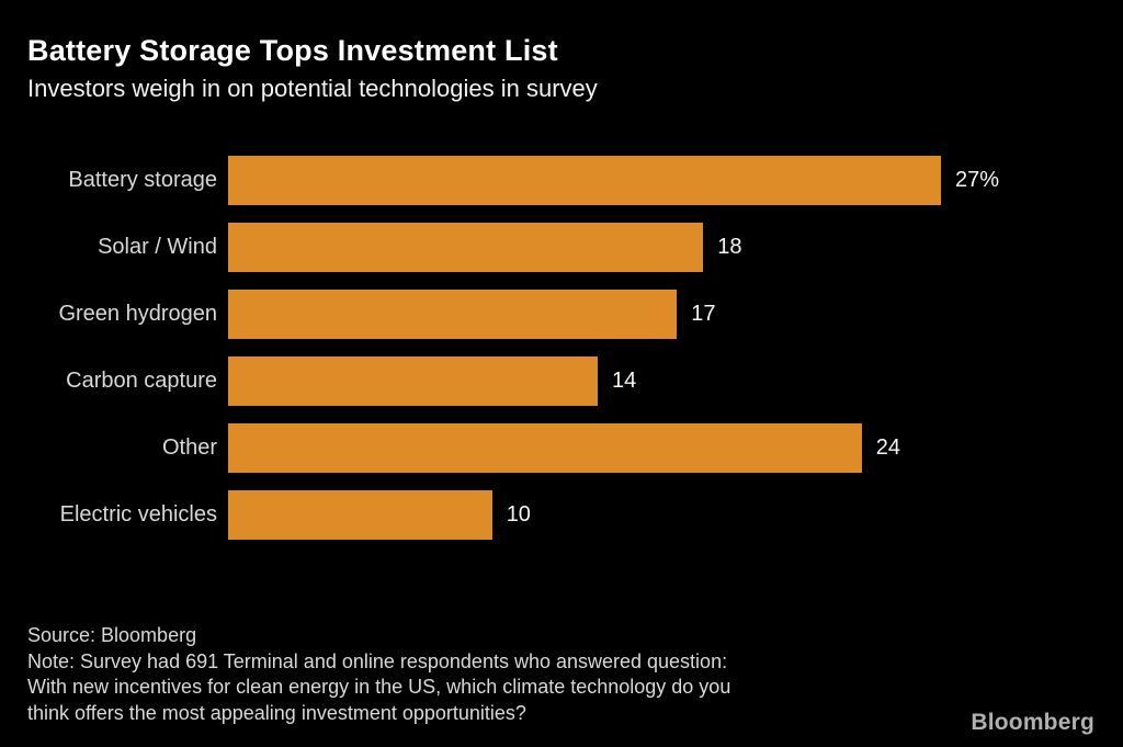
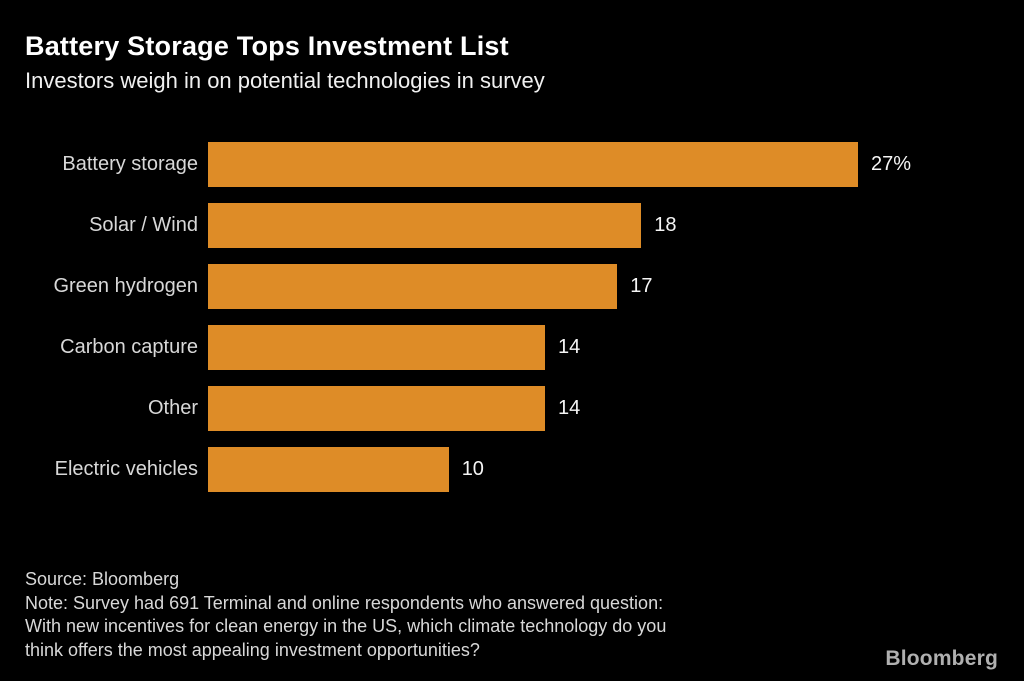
Other: 24 -> 14
